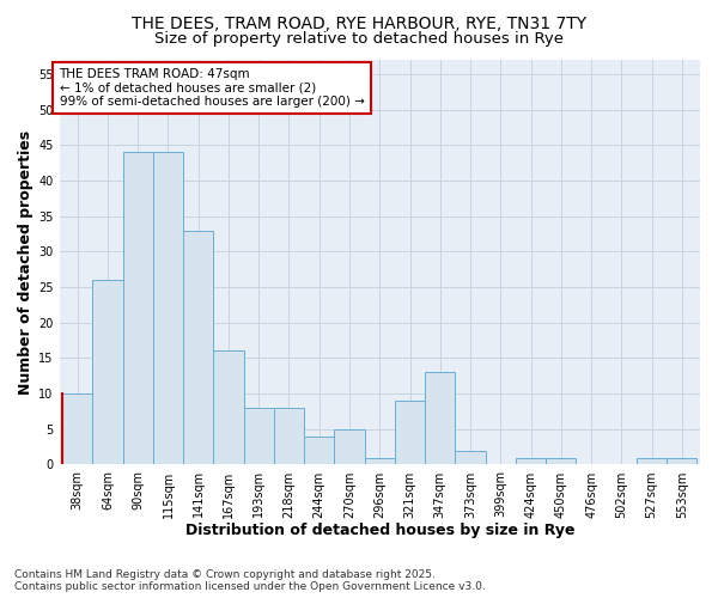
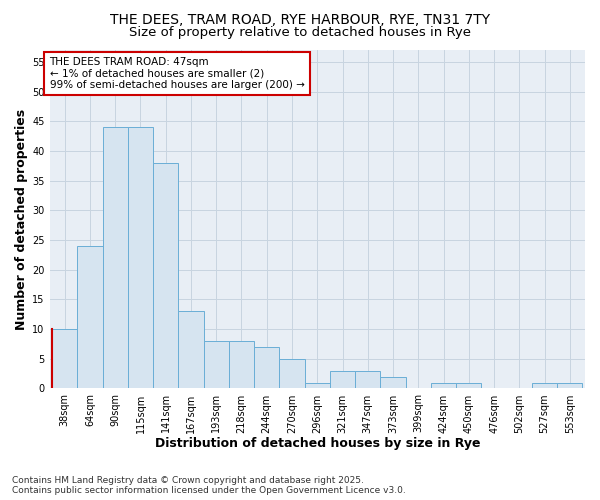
64sqm: 26 -> 24
141sqm: 33 -> 38
167sqm: 16 -> 13
244sqm: 4 -> 7
321sqm: 9 -> 3
347sqm: 13 -> 3
